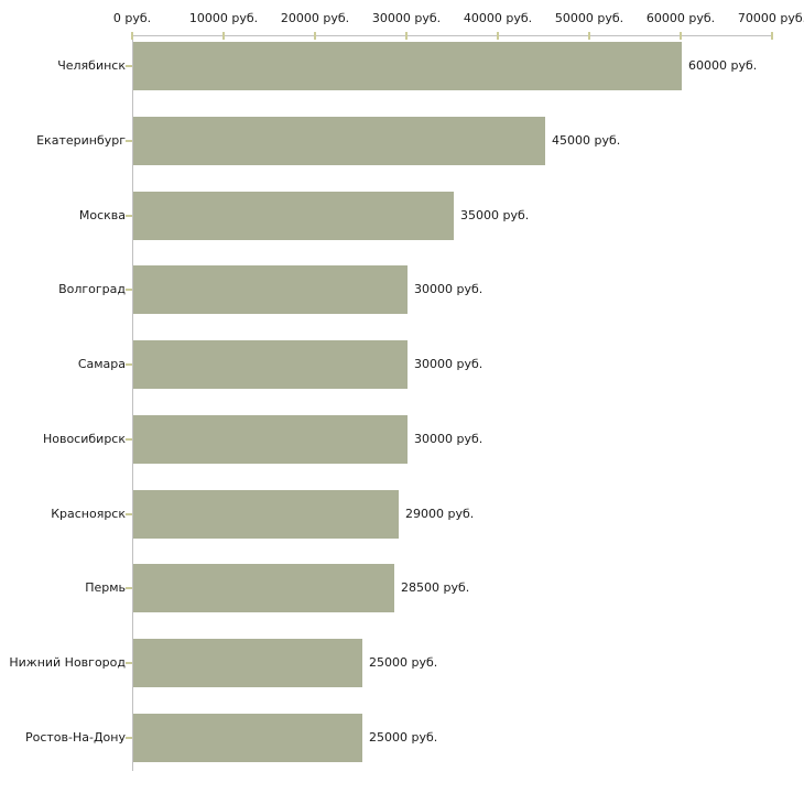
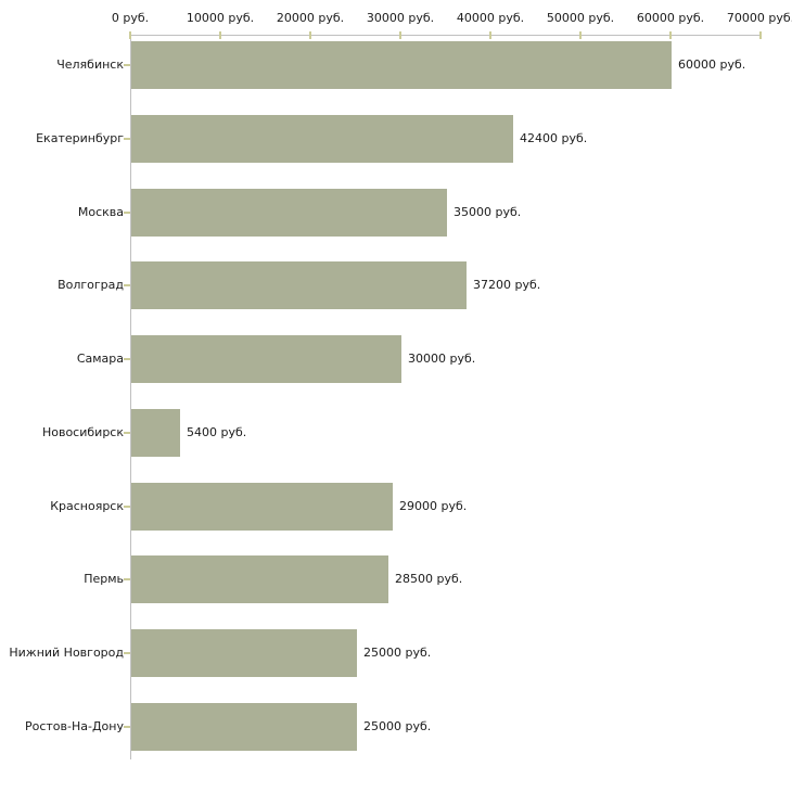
Екатеринбург: 45000 -> 42400
Волгоград: 30000 -> 37200
Новосибирск: 30000 -> 5400
